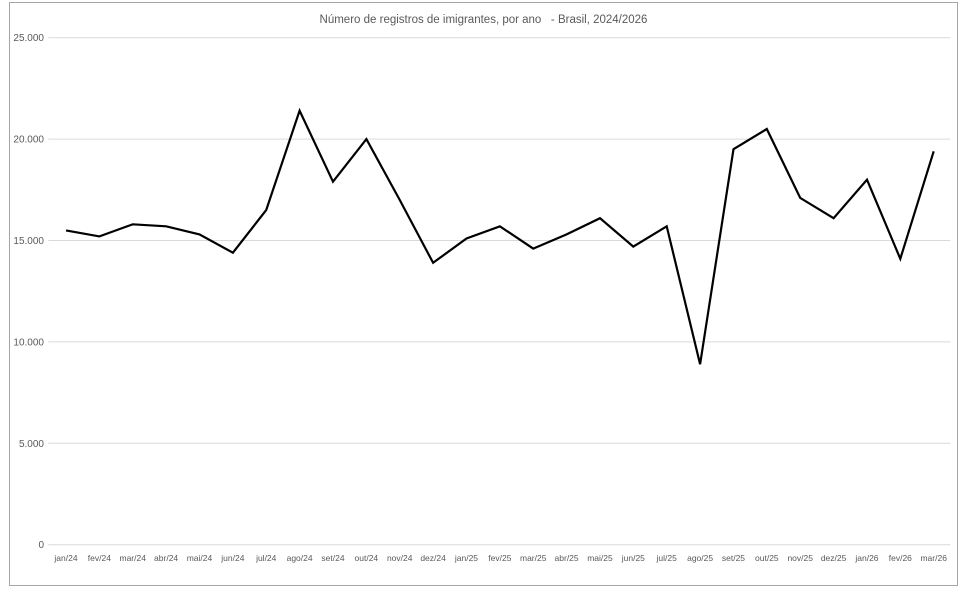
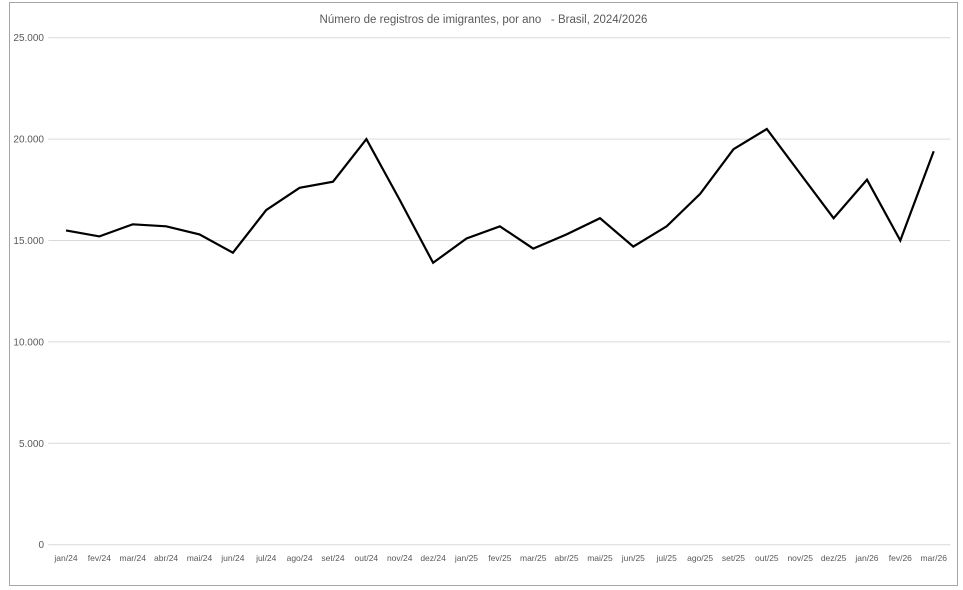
ago/24: 21400 -> 17600
ago/25: 8900 -> 17300
nov/25: 17100 -> 18300
fev/26: 14100 -> 15000
